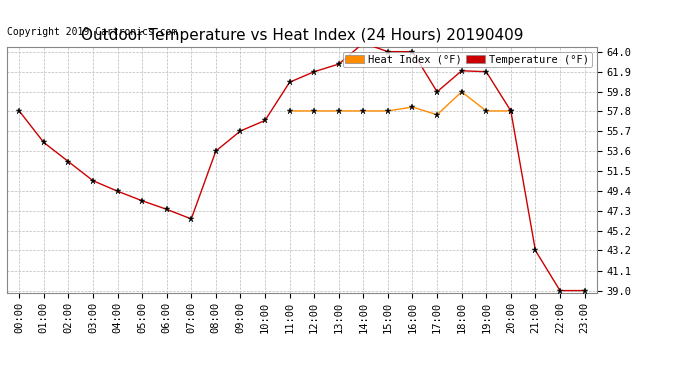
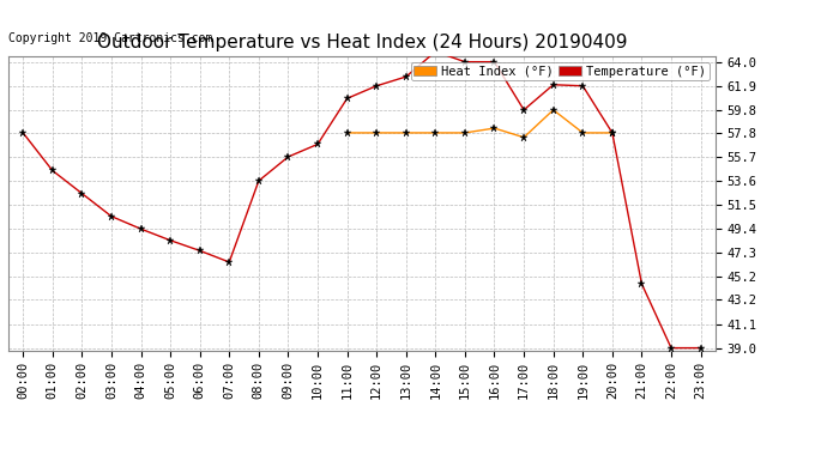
Temperature (°F)/21:00: 43.2 -> 44.6
